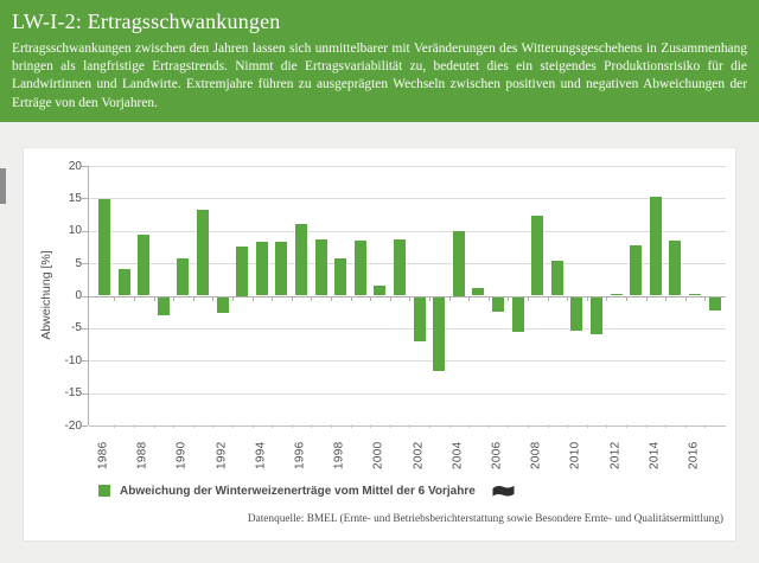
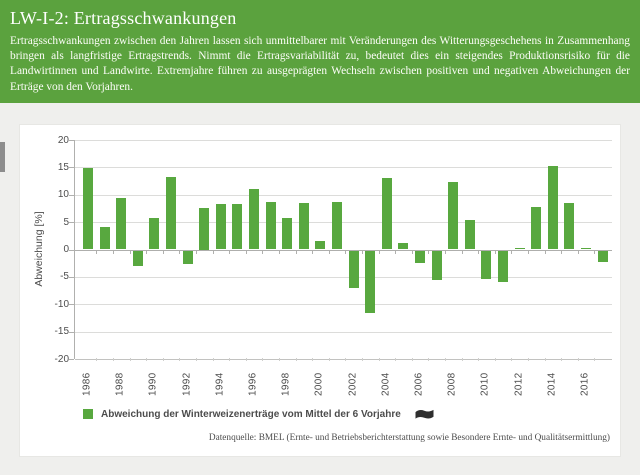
2004: 10 -> 13
